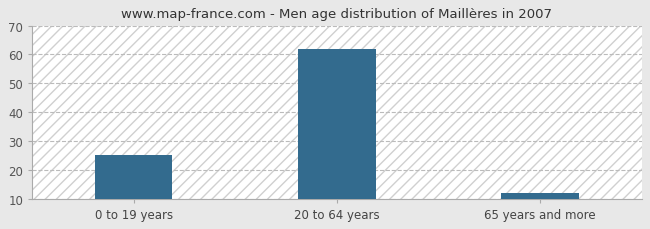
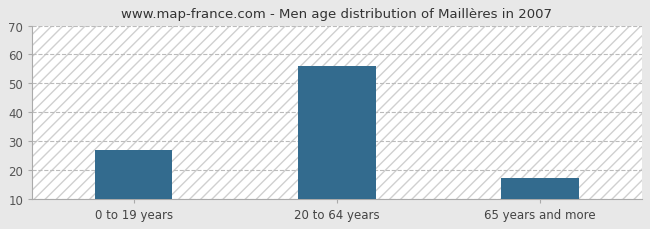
0 to 19 years: 25 -> 27
20 to 64 years: 62 -> 56
65 years and more: 12 -> 17
